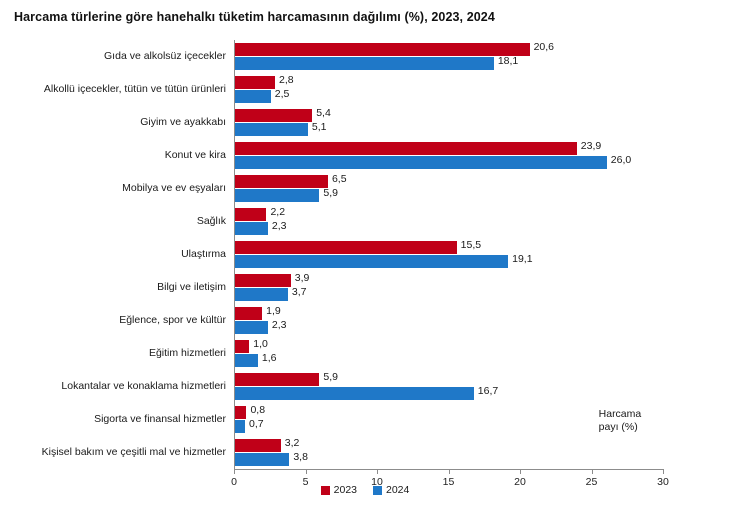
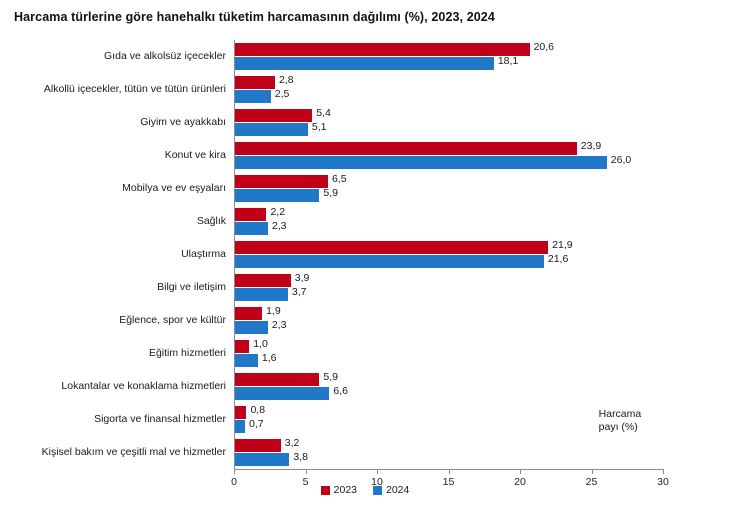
2023/Ulaştırma: 15,5 -> 21,9
2024/Ulaştırma: 19,1 -> 21,6
2024/Lokantalar ve konaklama hizmetleri: 16,7 -> 6,6
